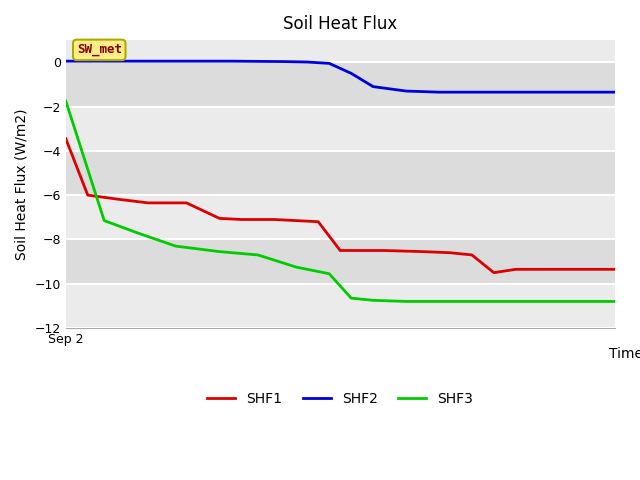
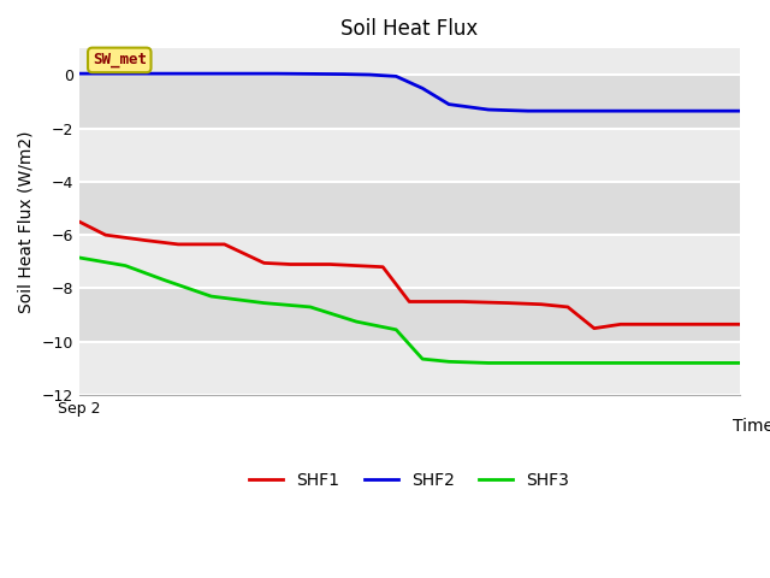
SHF1/Sep 2: -3.45 -> -5.50
SHF3/Sep 2: -1.75 -> -6.85
